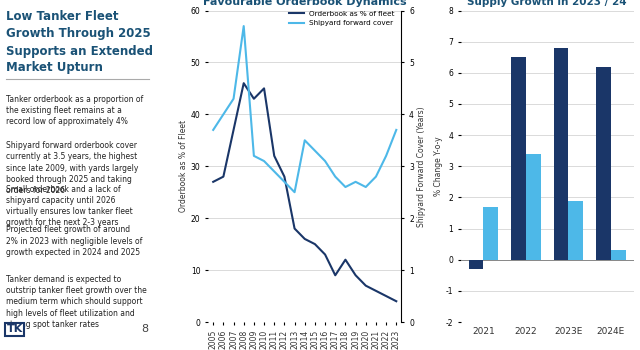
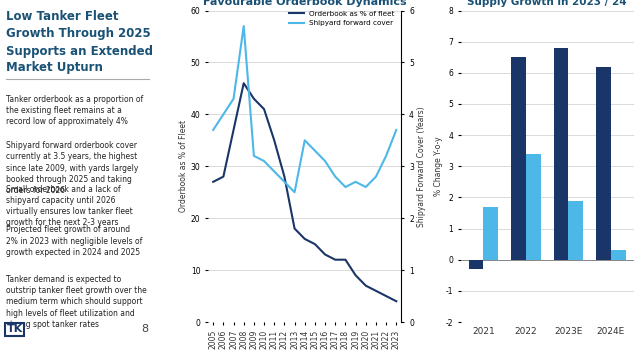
Orderbook as % of fleet/2010: 45 -> 41
Orderbook as % of fleet/2011: 32 -> 35
Orderbook as % of fleet/2017: 9 -> 12
